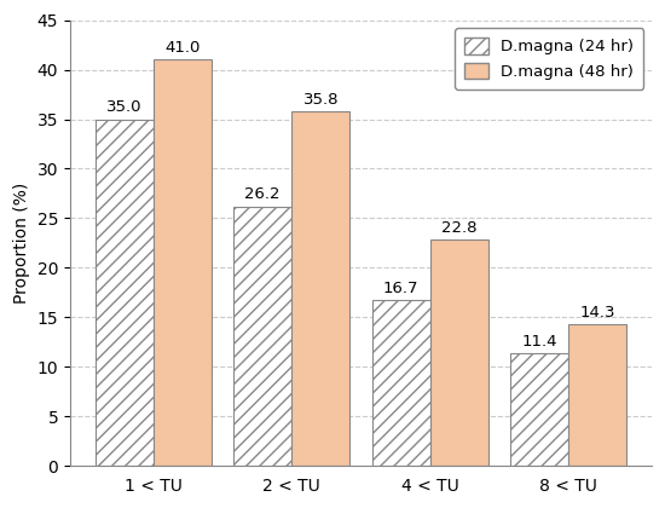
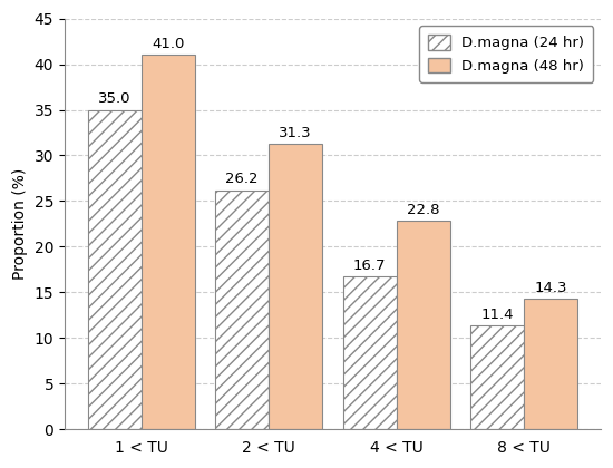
D.magna (48 hr)/2 < TU: 35.8 -> 31.3
